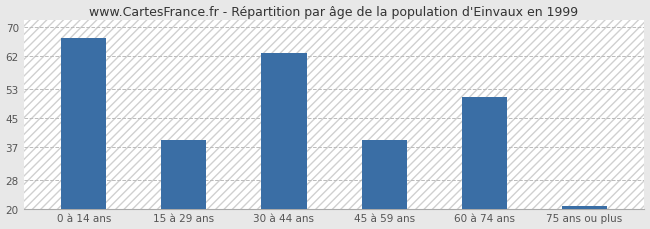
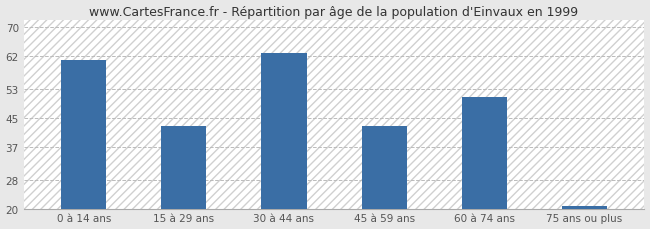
0 à 14 ans: 67 -> 61
15 à 29 ans: 39 -> 43
45 à 59 ans: 39 -> 43
